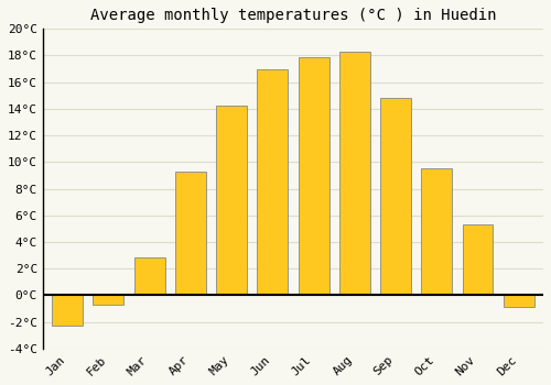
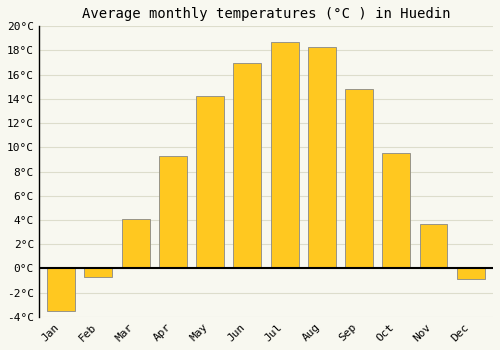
Jan: -2.3°C -> -3.5°C
Mar: 2.8°C -> 4.1°C
Jul: 17.9°C -> 18.7°C
Nov: 5.3°C -> 3.7°C
